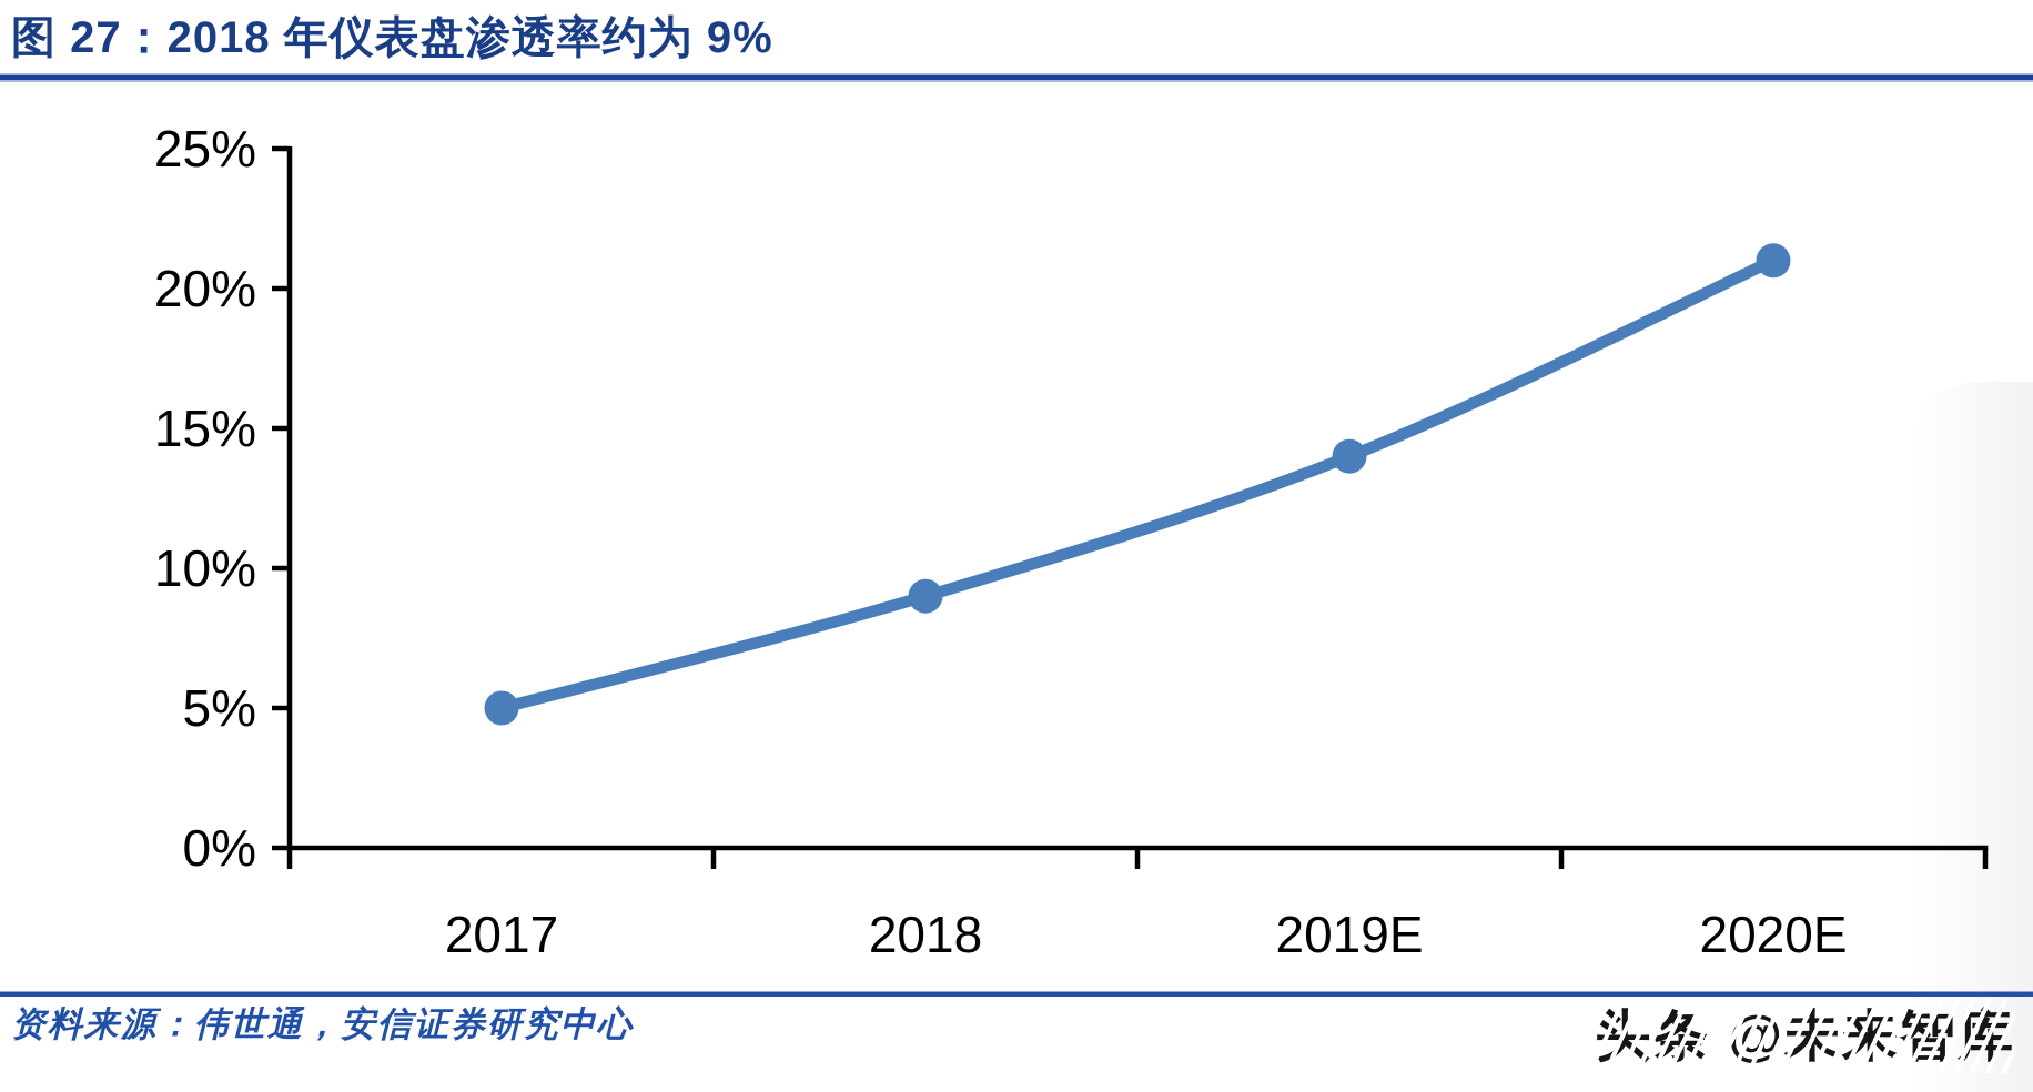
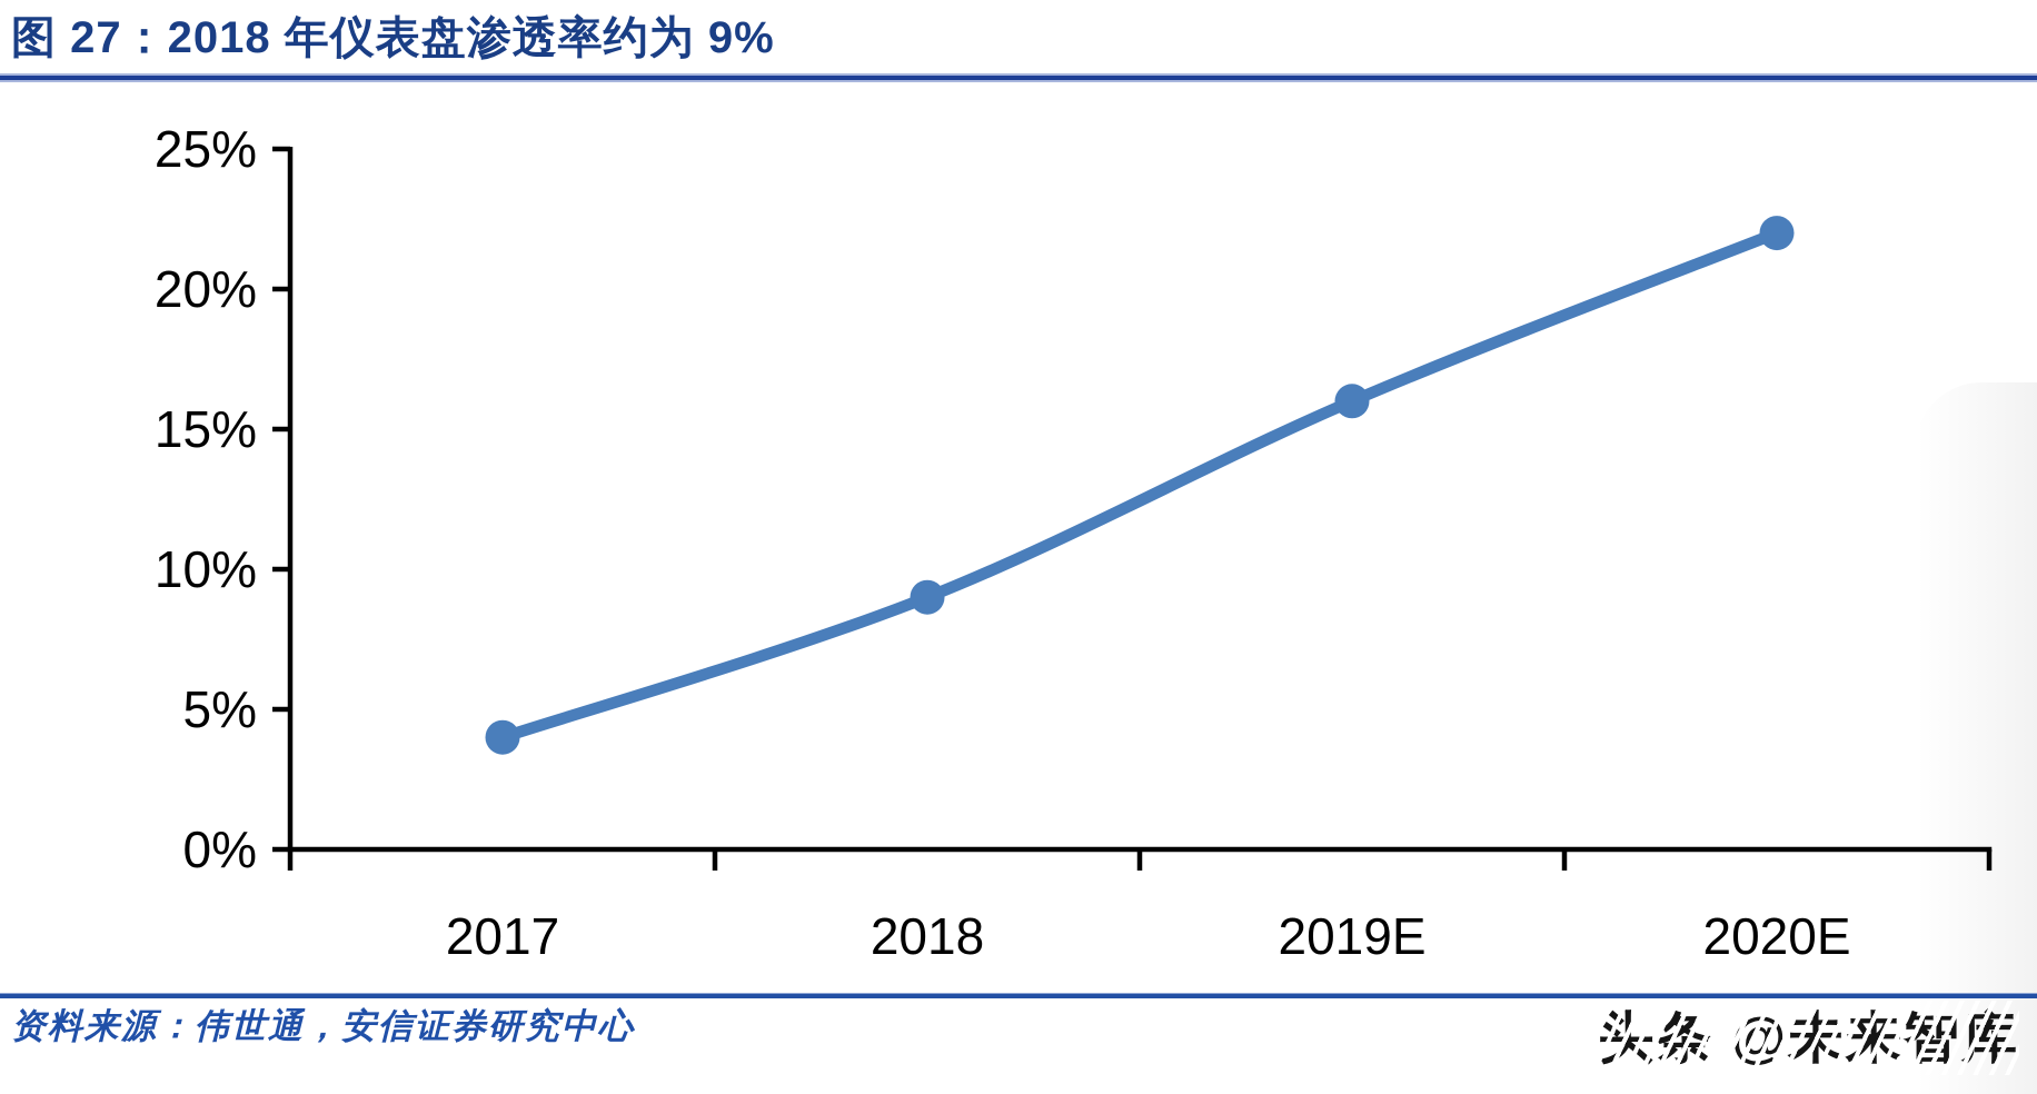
2017: 5% -> 4%
2019E: 14% -> 16%
2020E: 21% -> 22%
